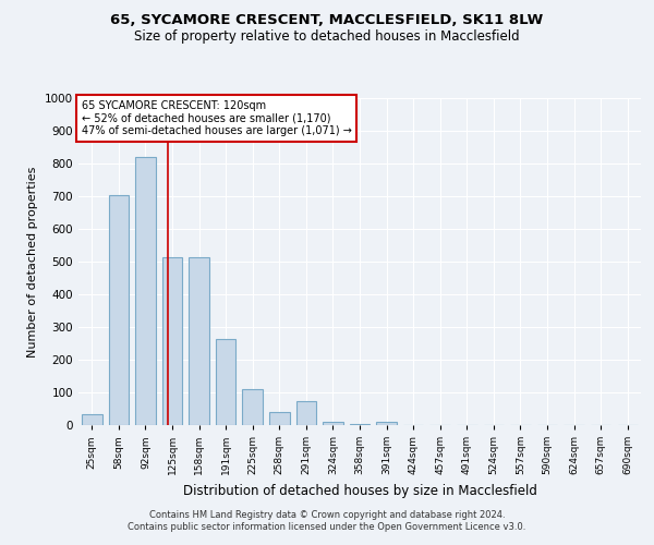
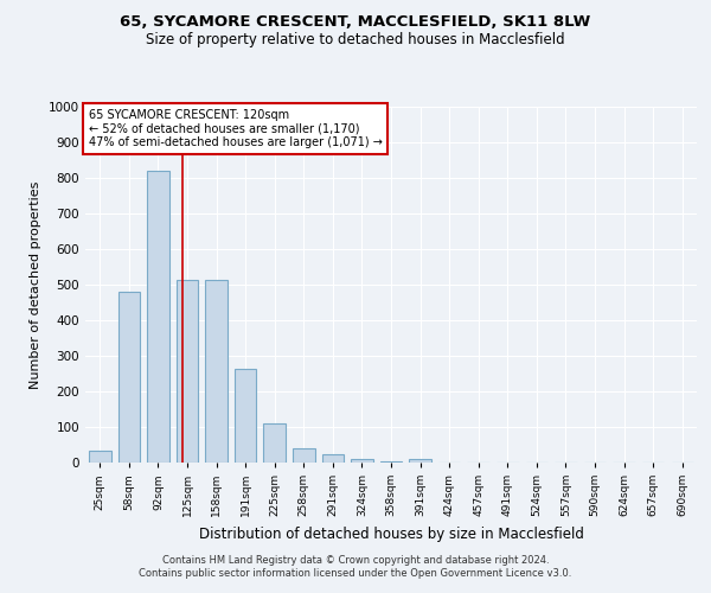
58sqm: 705 -> 480
291sqm: 75 -> 22
